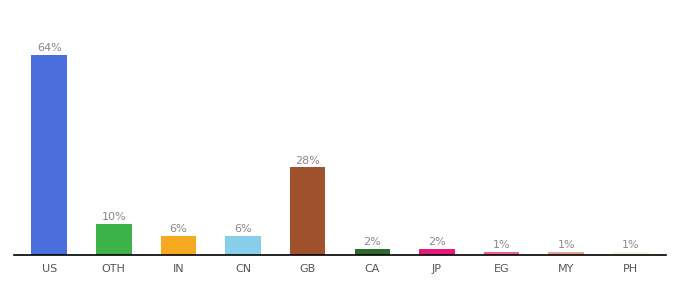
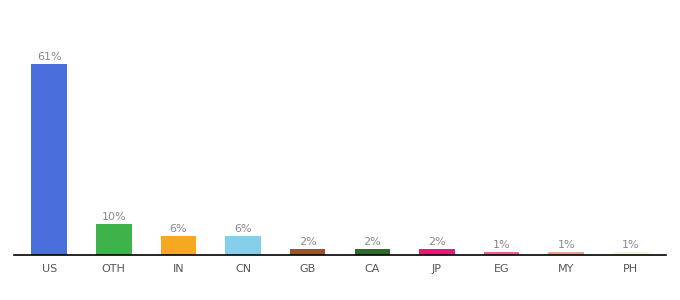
US: 64% -> 61%
GB: 28% -> 2%
